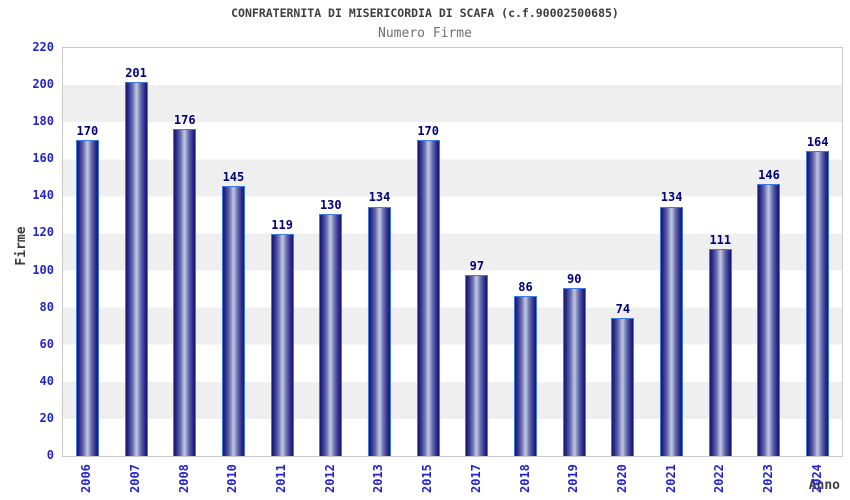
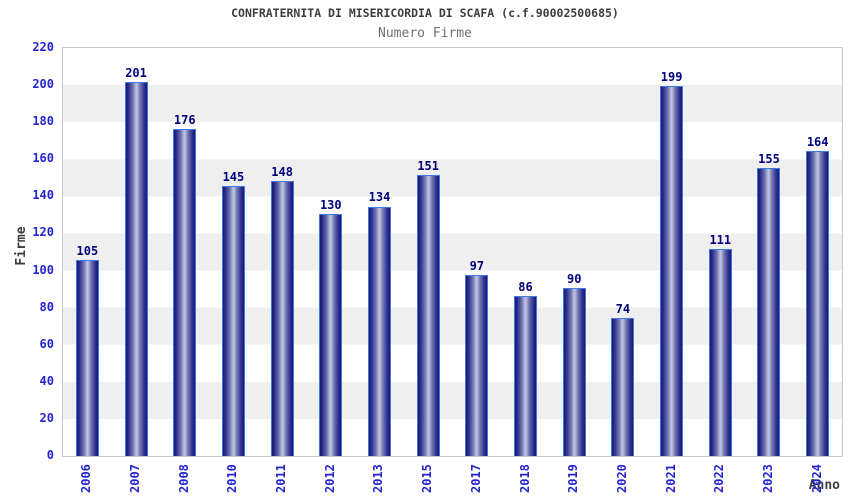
2006: 170 -> 105
2011: 119 -> 148
2015: 170 -> 151
2021: 134 -> 199
2023: 146 -> 155
